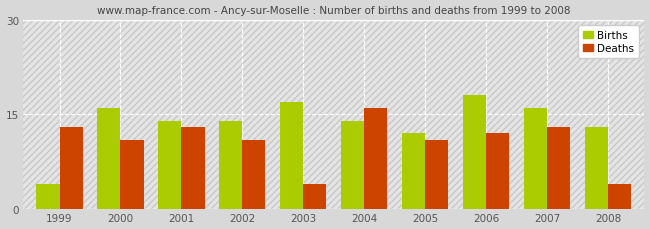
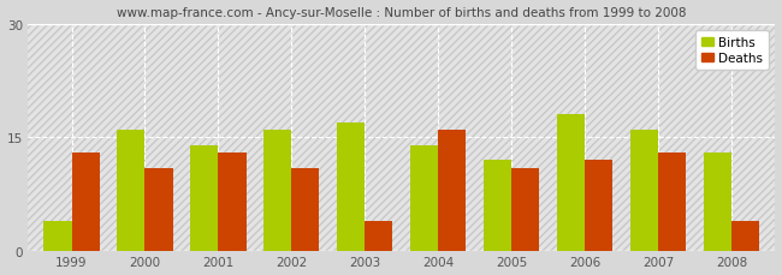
Births/2002: 14 -> 16
